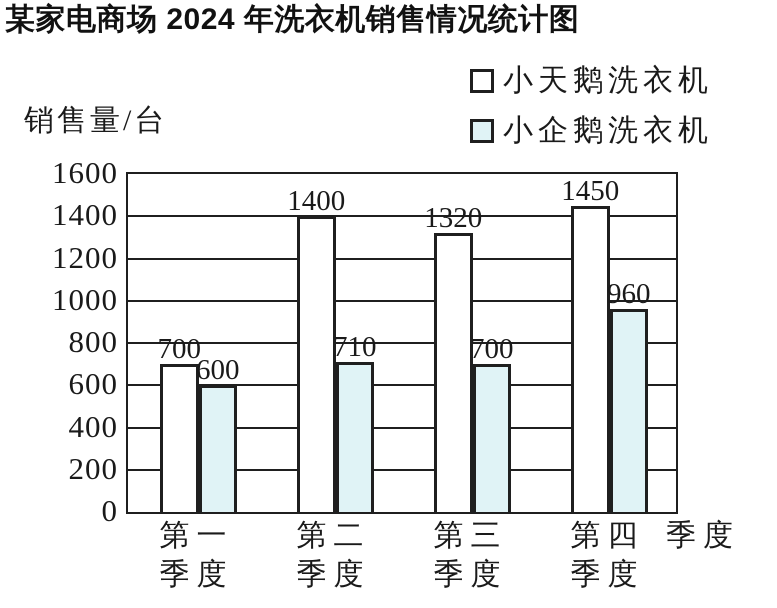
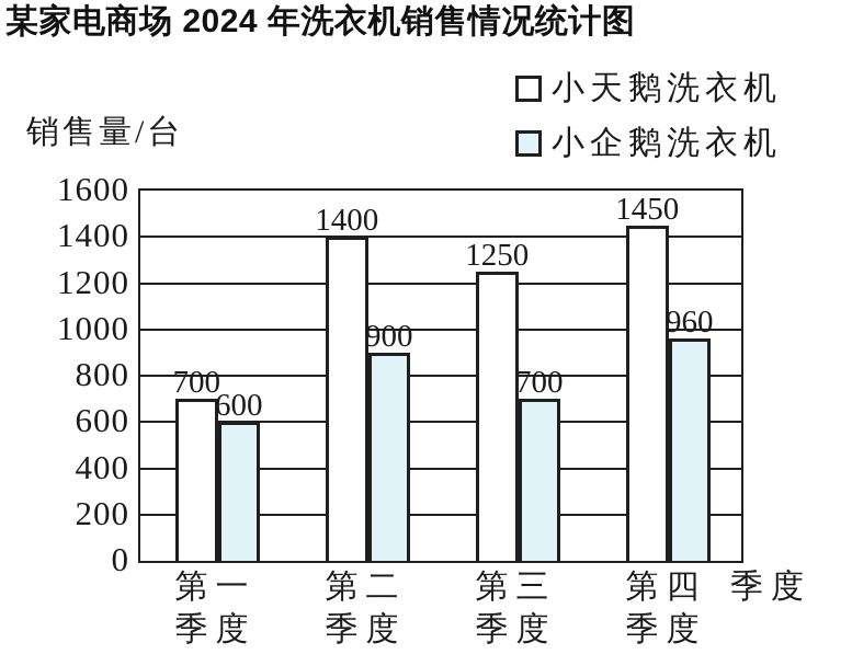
小企鹅洗衣机/第二季度: 710 -> 900
小天鹅洗衣机/第三季度: 1320 -> 1250
